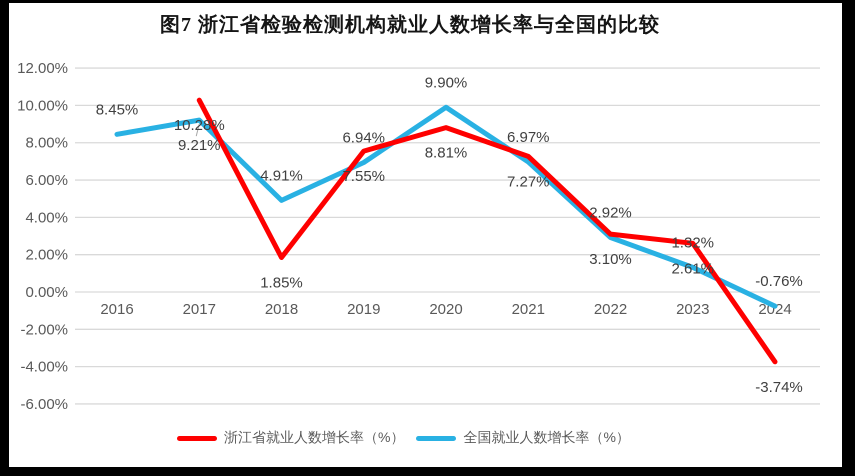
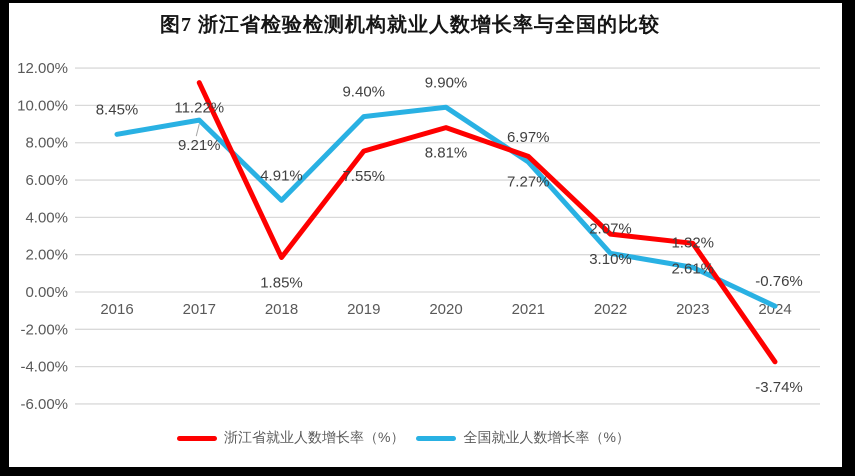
浙江省就业人数增长率（%）/2017: 10.28% -> 11.22%
全国就业人数增长率（%）/2019: 6.94% -> 9.40%
全国就业人数增长率（%）/2022: 2.92% -> 2.07%
